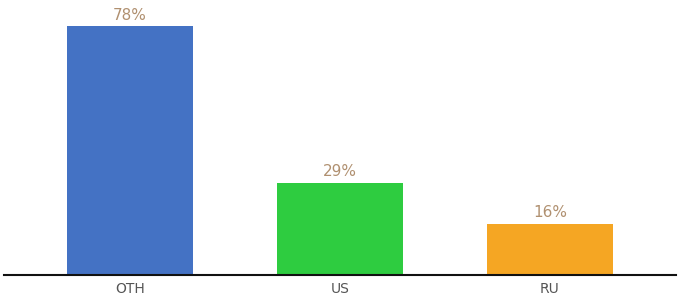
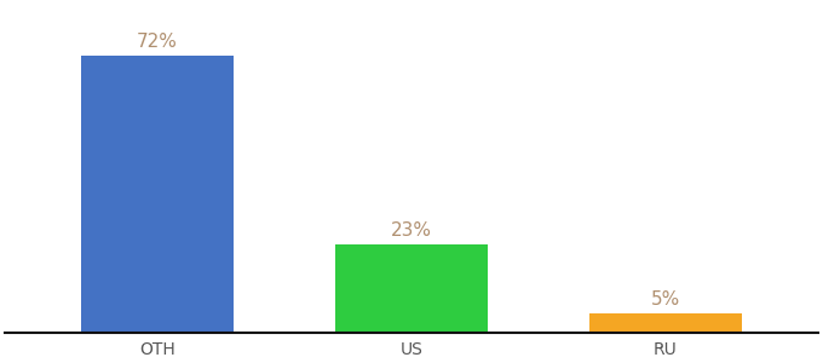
OTH: 78% -> 72%
US: 29% -> 23%
RU: 16% -> 5%
